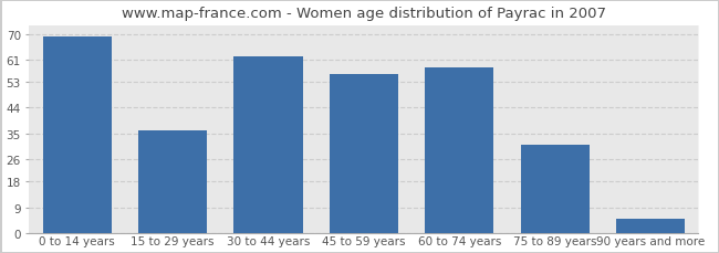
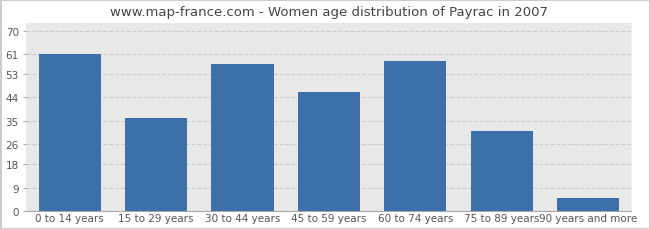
0 to 14 years: 69 -> 61
30 to 44 years: 62 -> 57
45 to 59 years: 56 -> 46
